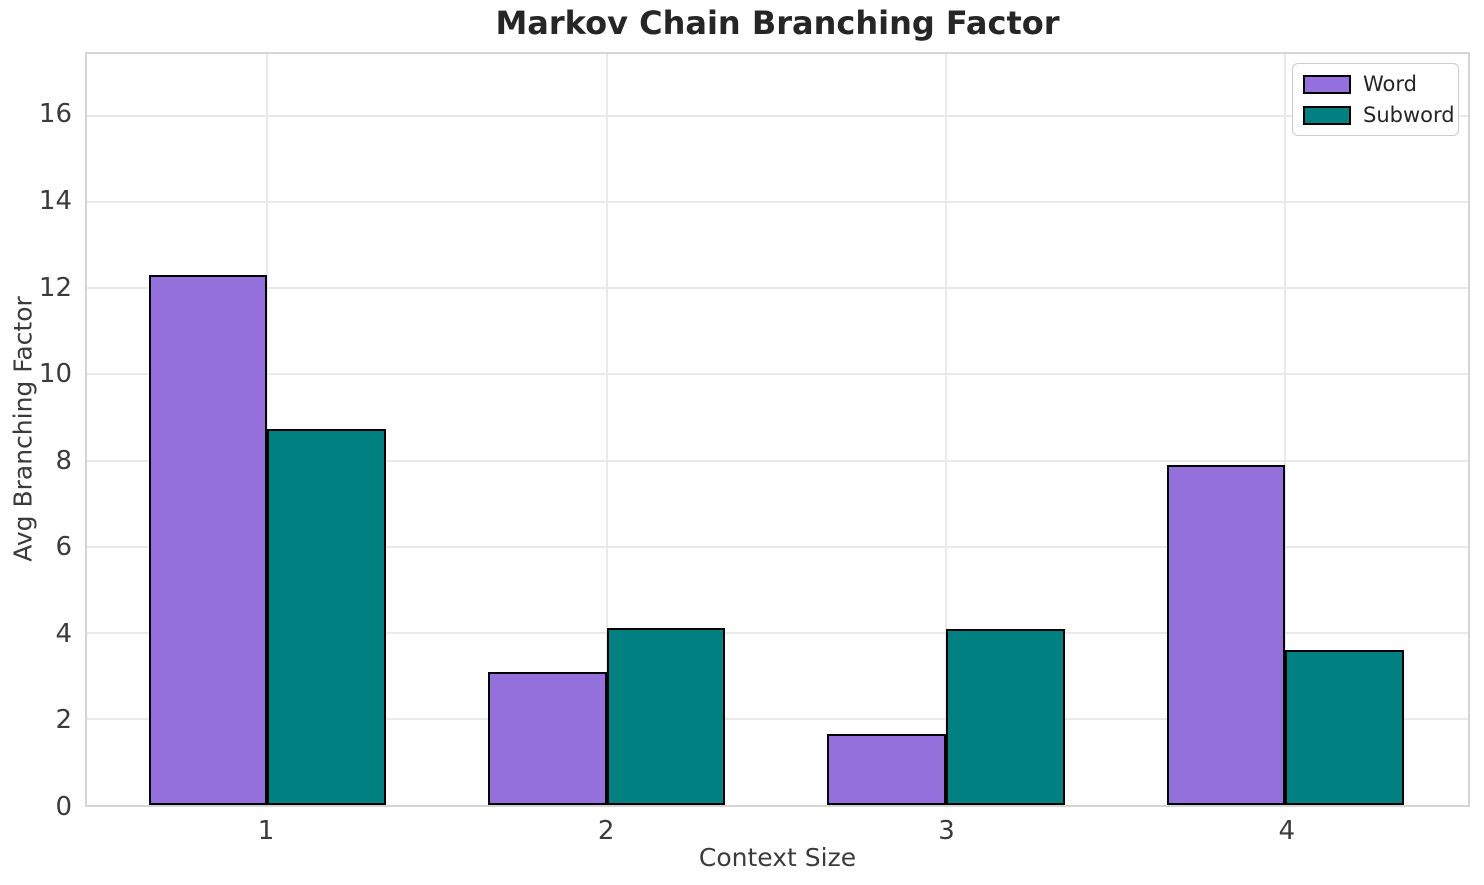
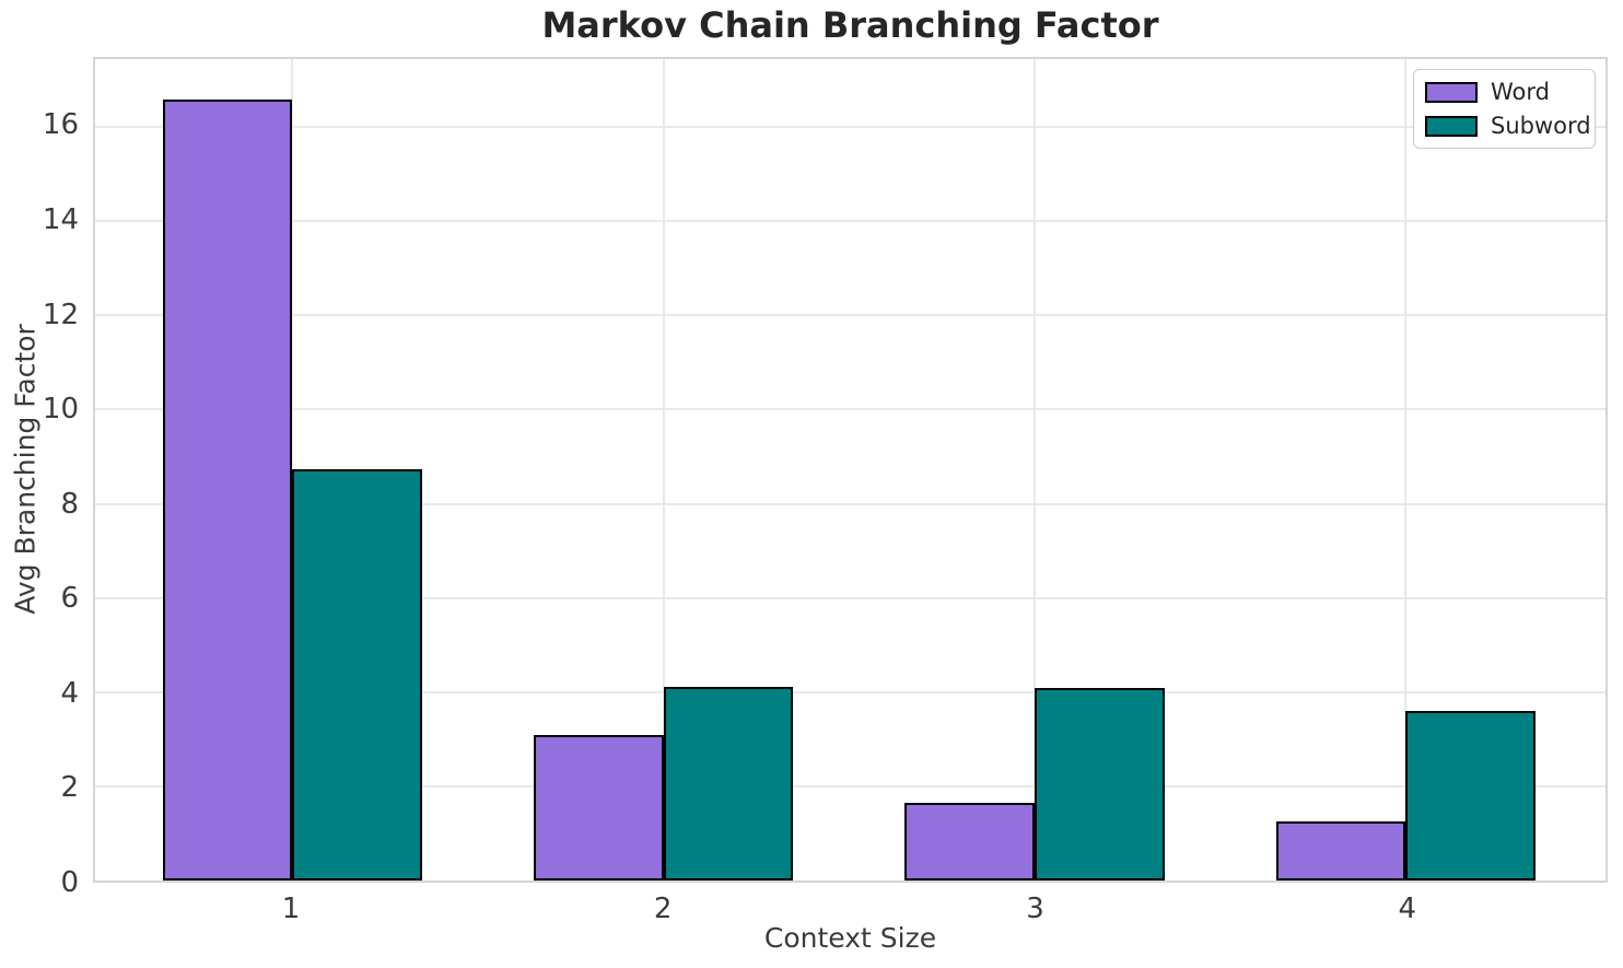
Word/1: 12.3 -> 16.6
Word/4: 7.9 -> 1.2
